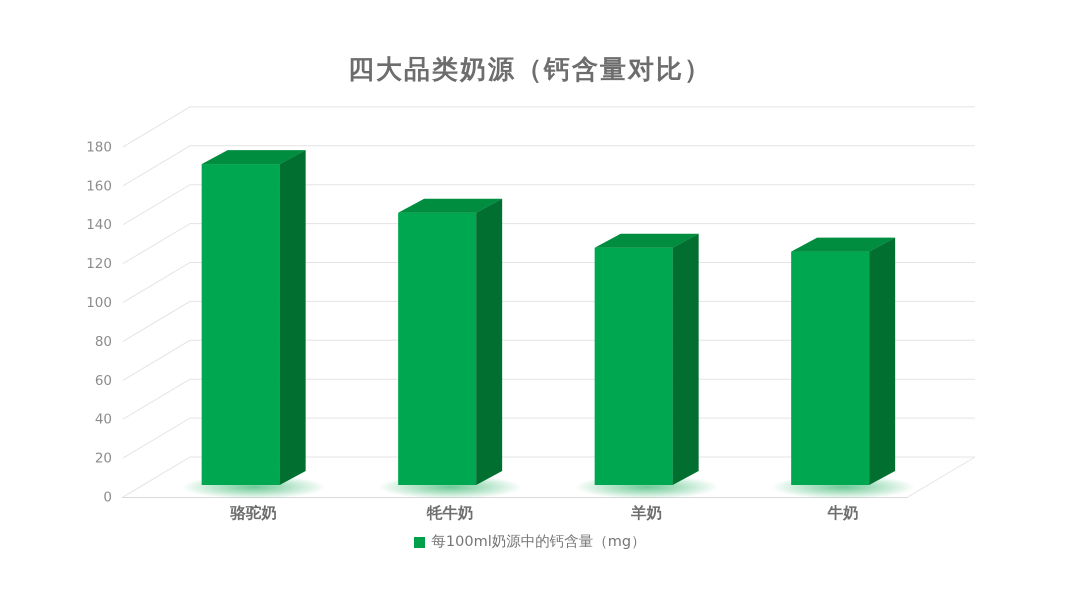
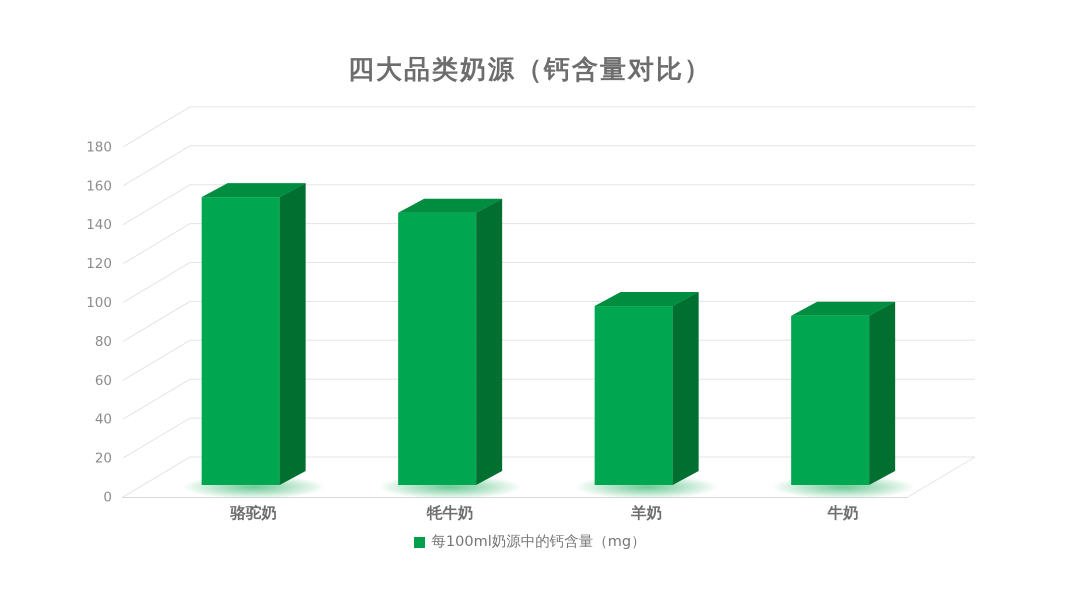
骆驼奶: 165 -> 148
羊奶: 122 -> 92
牛奶: 120 -> 87
